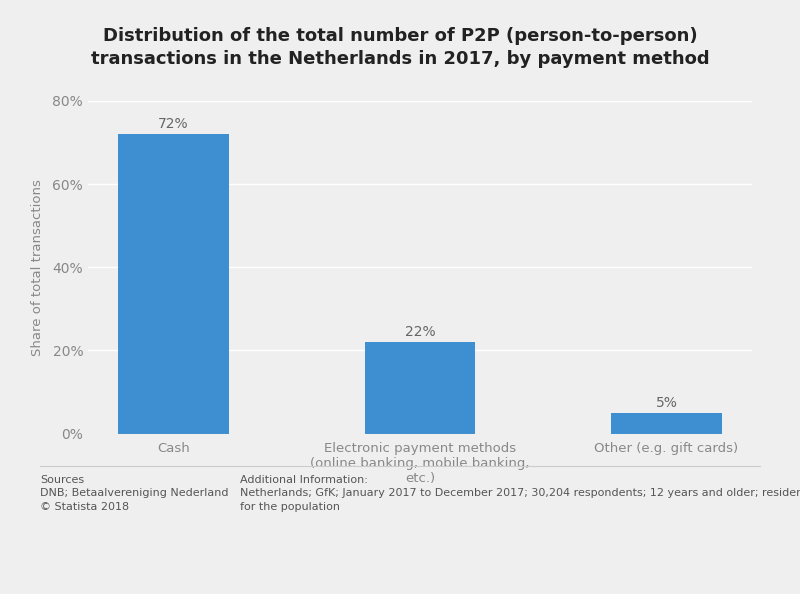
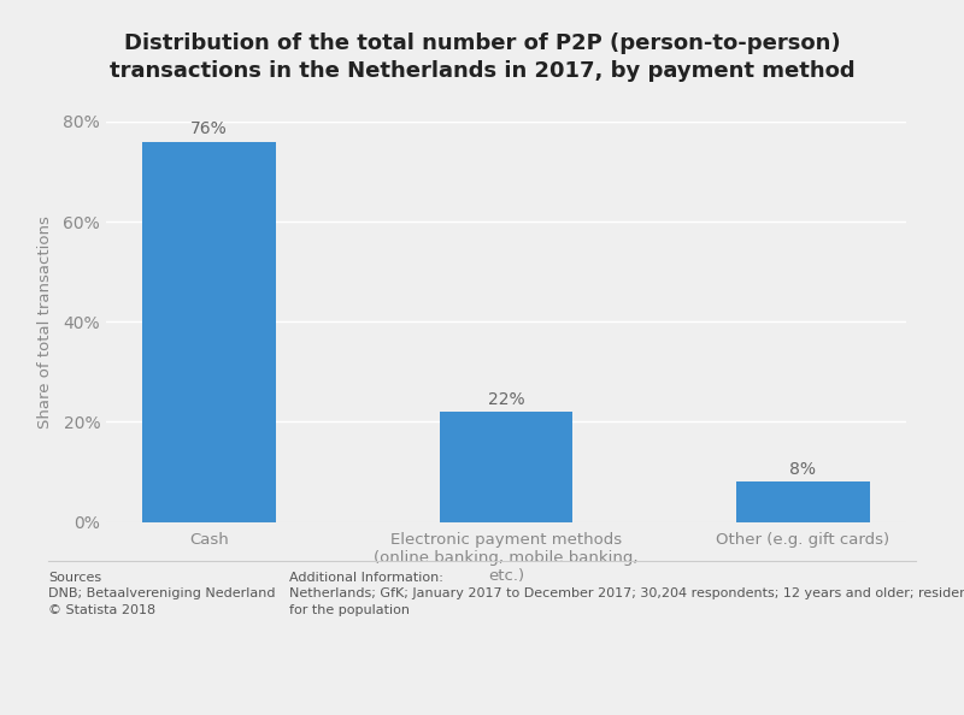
Cash: 72% -> 76%
Other (e.g. gift cards): 5% -> 8%
